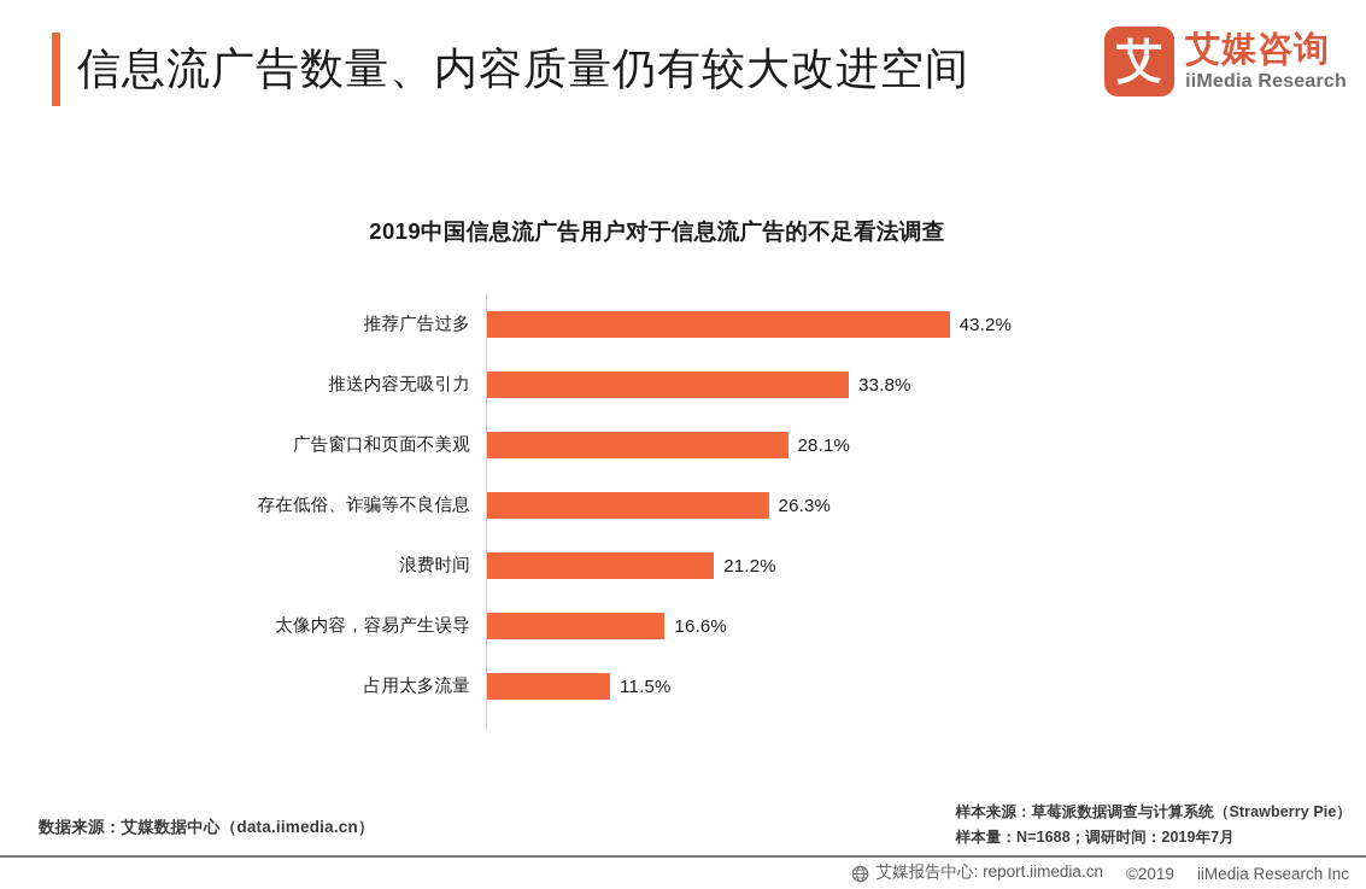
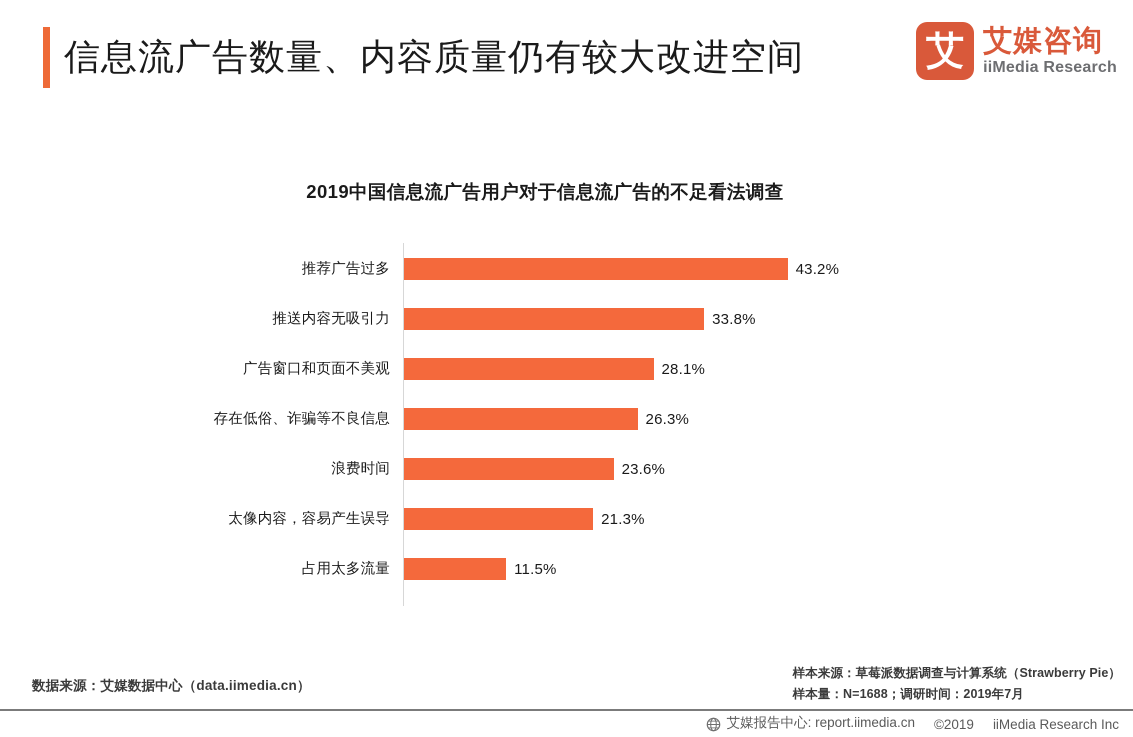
浪费时间: 21.2% -> 23.6%
太像内容，容易产生误导: 16.6% -> 21.3%
